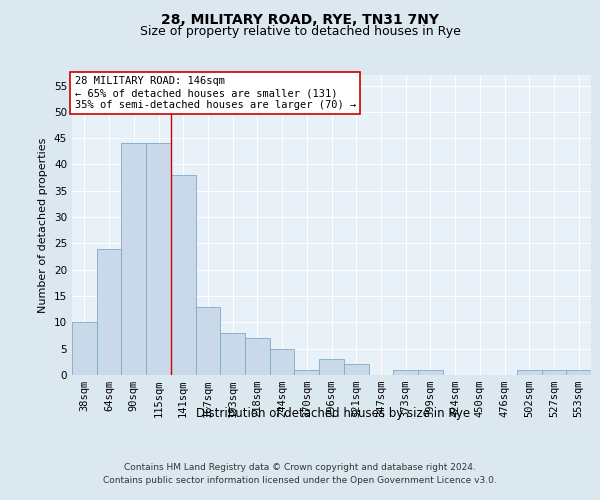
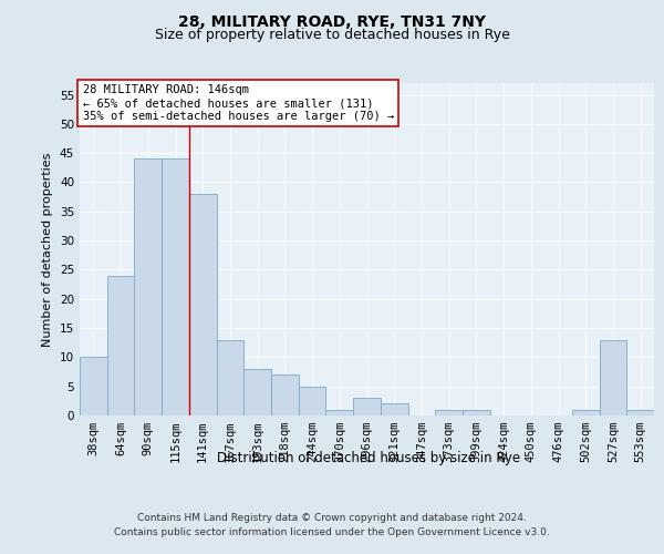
527sqm: 1 -> 13
